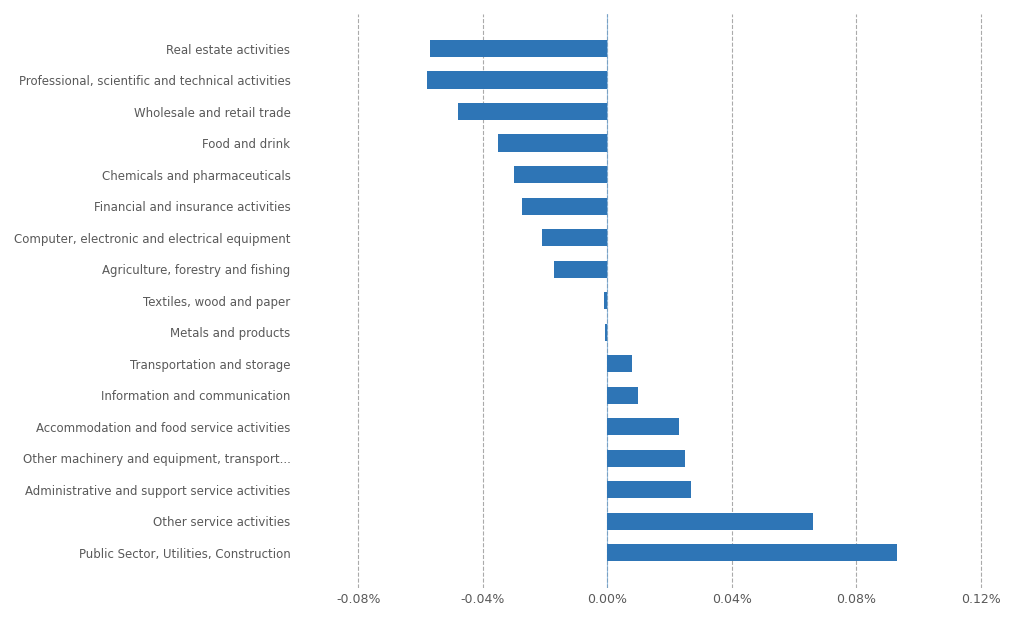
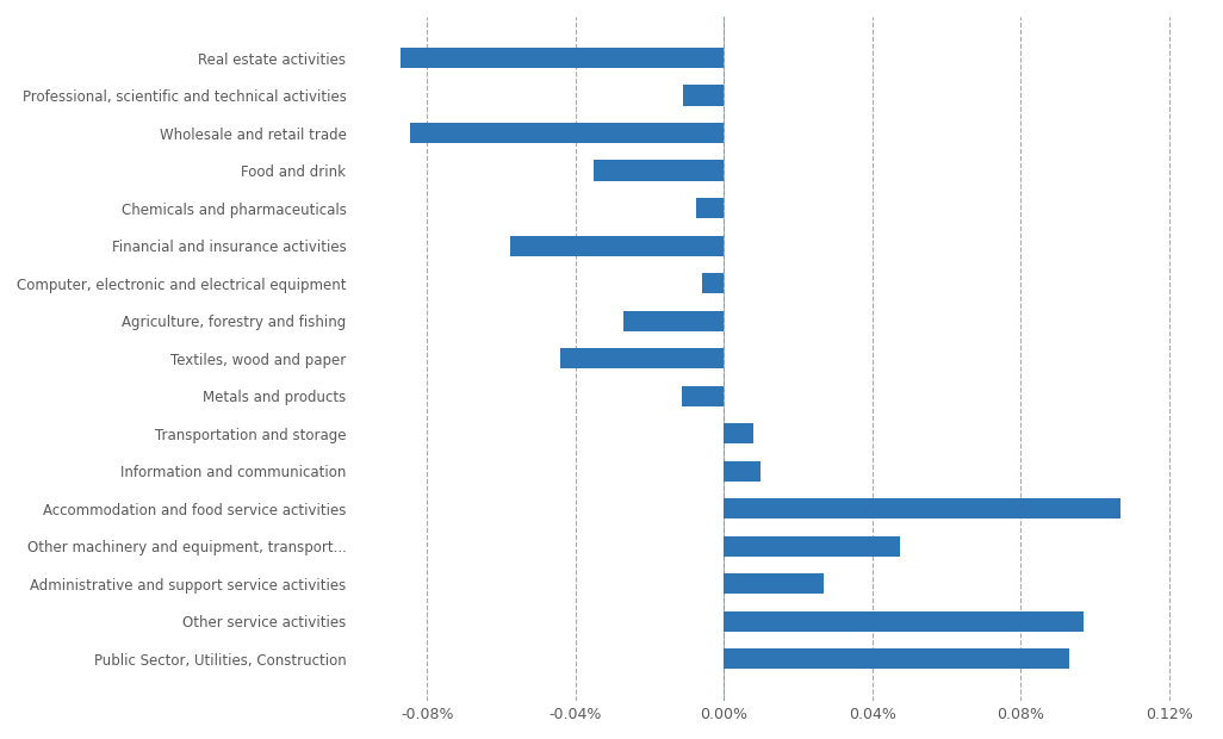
Real estate activities: -0.0570% -> -0.0870%
Professional, scientific and technical activities: -0.0580% -> -0.0110%
Wholesale and retail trade: -0.0480% -> -0.0845%
Chemicals and pharmaceuticals: -0.0300% -> -0.0075%
Financial and insurance activities: -0.0275% -> -0.0575%
Computer, electronic and electrical equipment: -0.0210% -> -0.0060%
Agriculture, forestry and fishing: -0.0170% -> -0.0270%
Textiles, wood and paper: -0.0012% -> -0.0440%
Metals and products: -0.0008% -> -0.0115%
Accommodation and food service activities: 0.0230% -> 0.1070%
Other machinery and equipment, transport...: 0.0250% -> 0.0475%
Other service activities: 0.0660% -> 0.0970%
